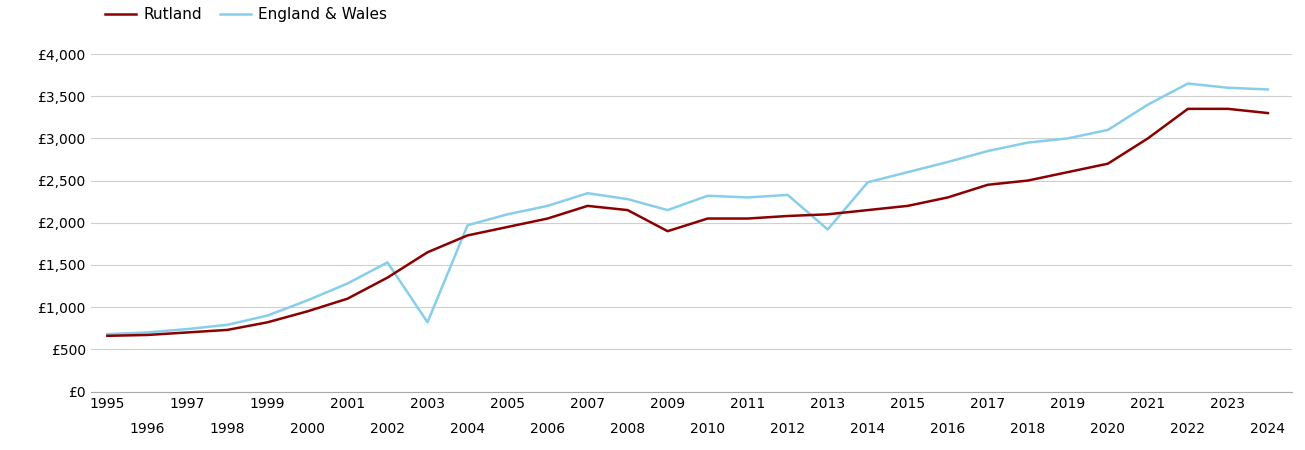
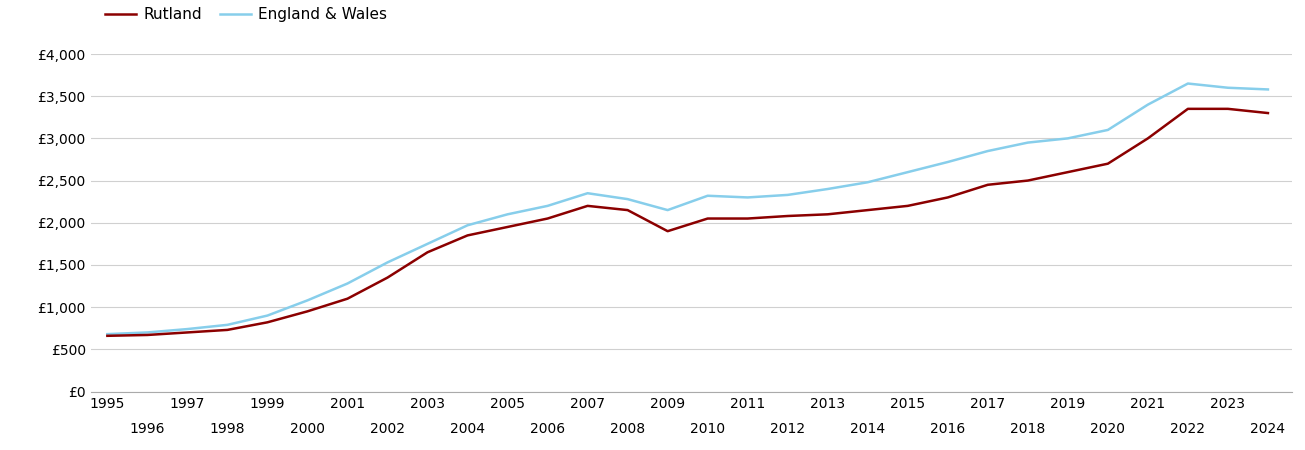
England & Wales/2003: £820 -> £1,750
England & Wales/2013: £1,920 -> £2,400
